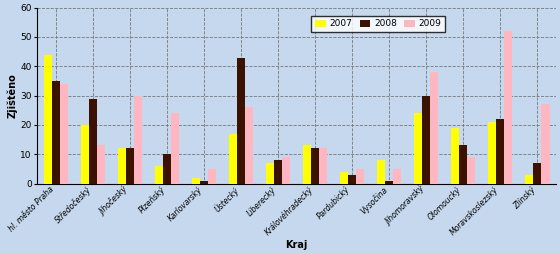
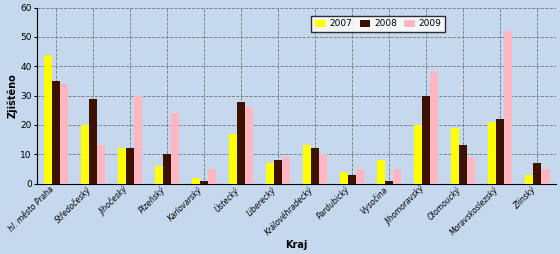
2008/Ústecký: 43 -> 28
2009/Královéhradecký: 12 -> 10
2007/Jihomoravský: 24 -> 20
2009/Zlínský: 27 -> 5
